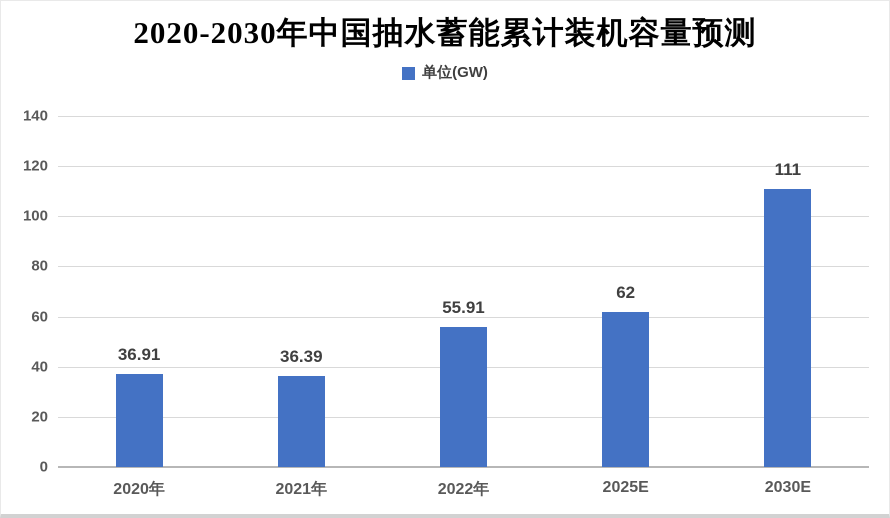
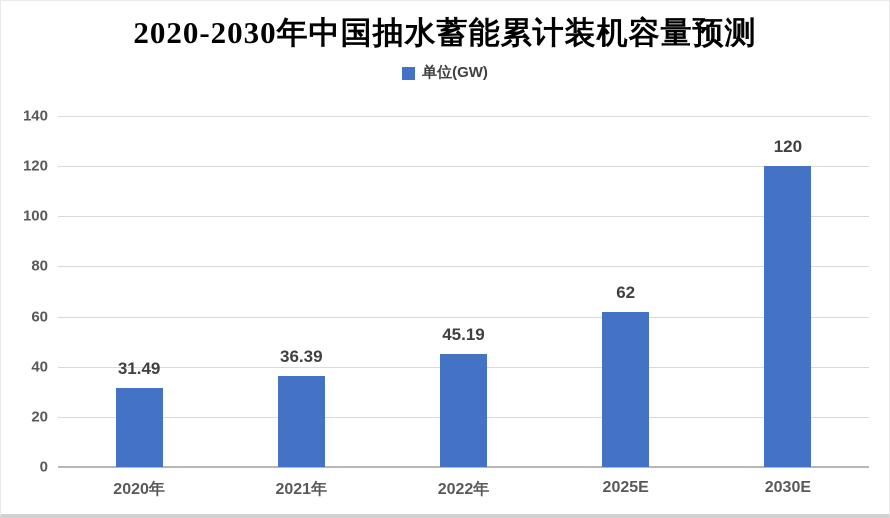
2020年: 36.91 -> 31.49
2022年: 55.91 -> 45.19
2030E: 111 -> 120
